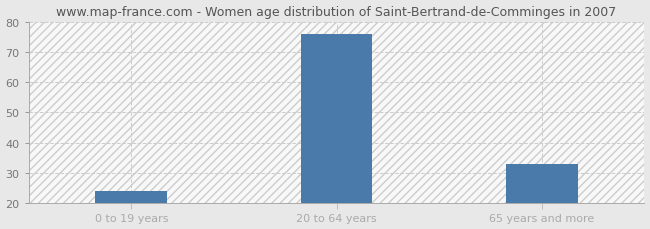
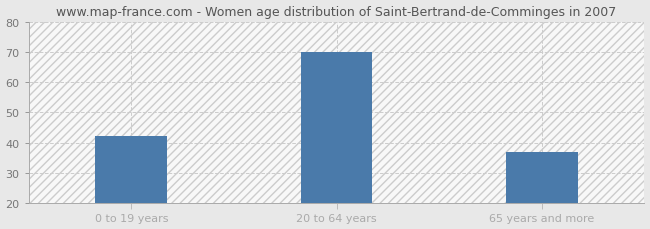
0 to 19 years: 24 -> 42
20 to 64 years: 76 -> 70
65 years and more: 33 -> 37
